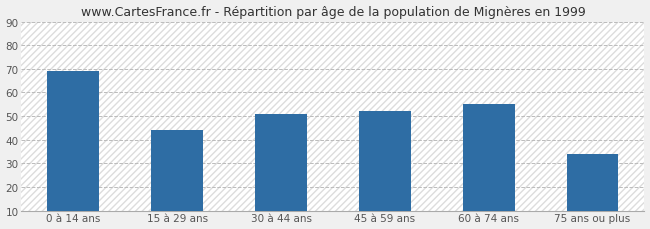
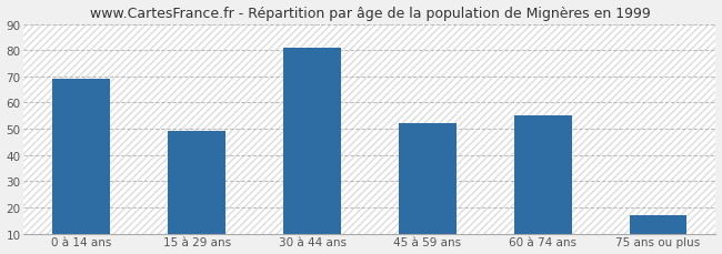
15 à 29 ans: 44 -> 49
30 à 44 ans: 51 -> 81
75 ans ou plus: 34 -> 17
